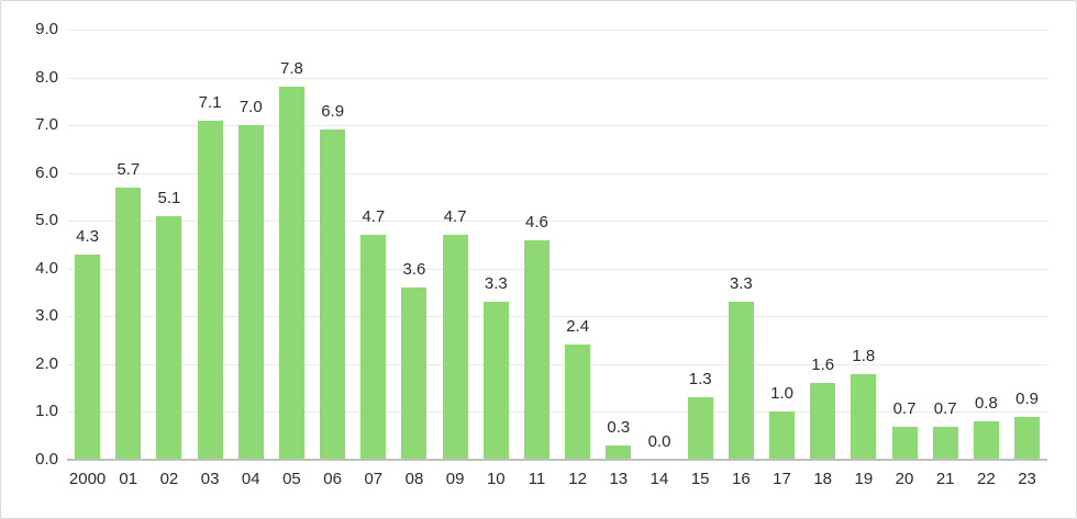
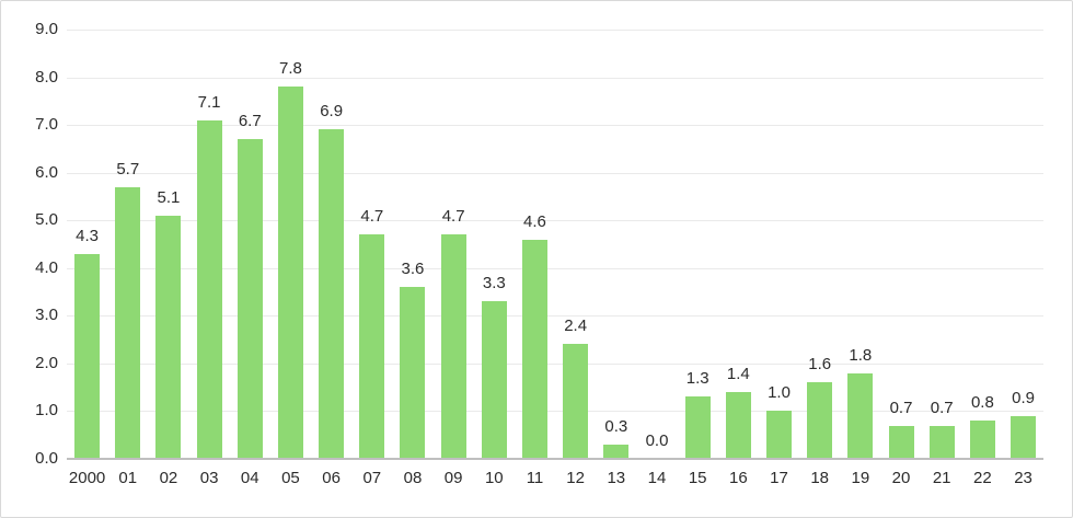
04: 7.0 -> 6.7
16: 3.3 -> 1.4
